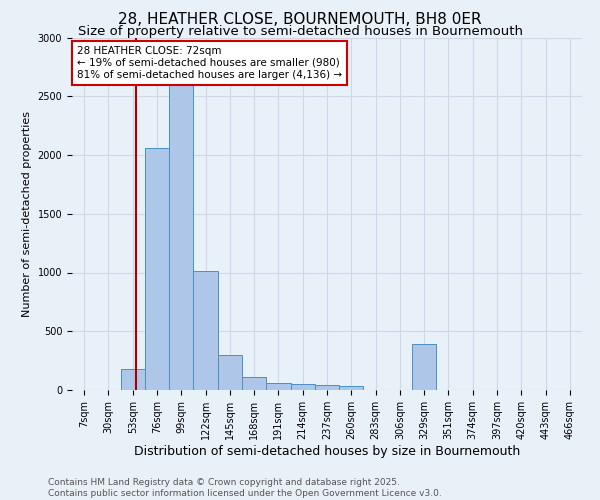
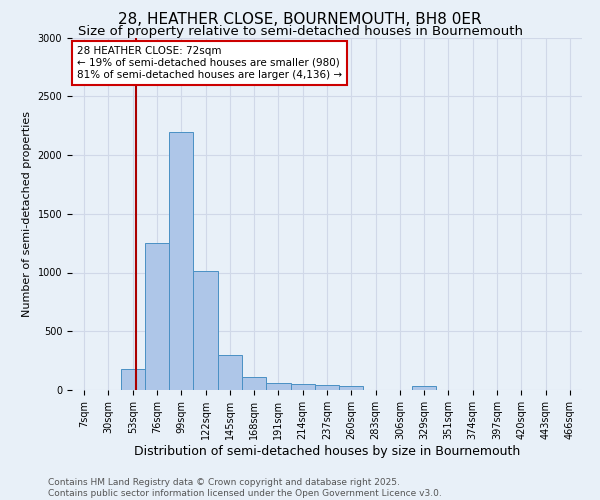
76sqm: 2060 -> 1250
99sqm: 2600 -> 2200
329sqm: 390 -> 30
